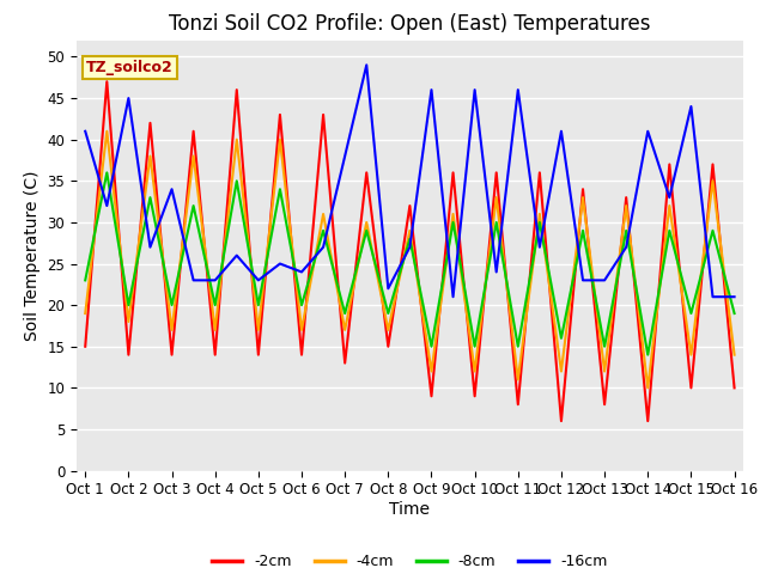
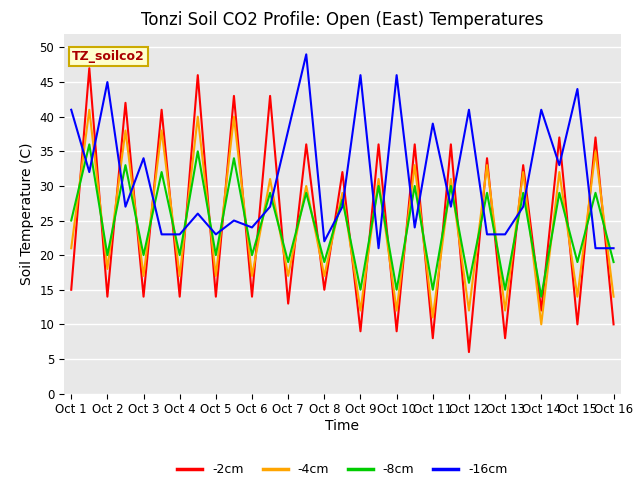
-4cm/Oct 1: 19 -> 21
-8cm/Oct 1: 23 -> 25
-16cm/Oct 11: 46 -> 39
-2cm/Oct 14: 6 -> 12
